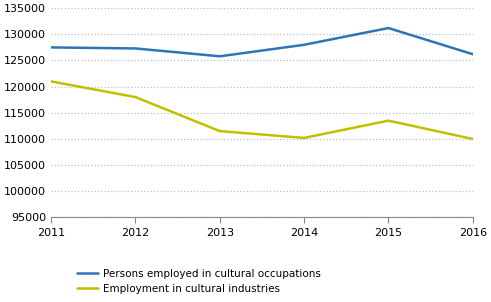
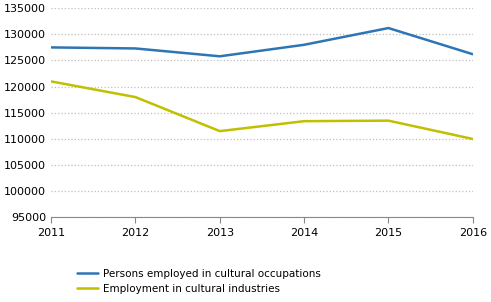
Employment in cultural industries/2014: 110200 -> 113400
